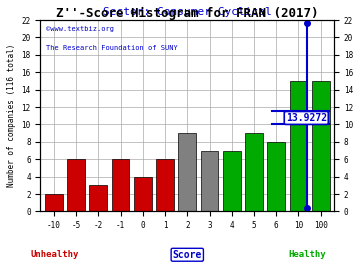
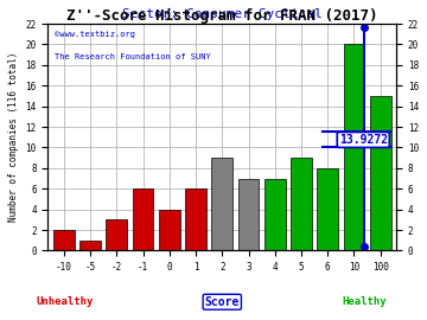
-5: 6 -> 1
10: 15 -> 20
